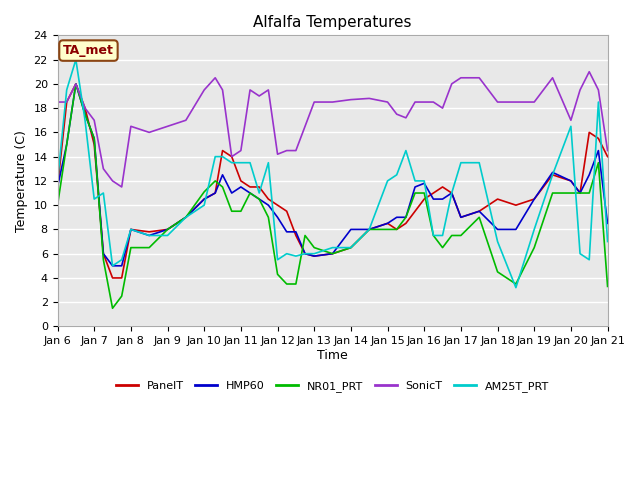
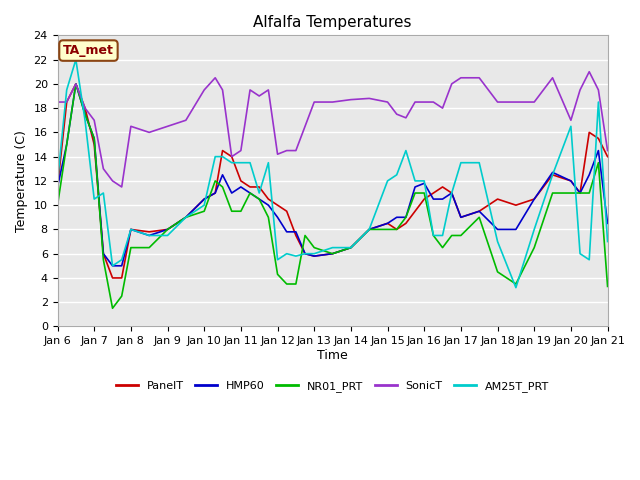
NR01_PRT/Jan 10: 11.1 -> 9.5
HMP60/Jan 14: 8.0 -> 6.5
